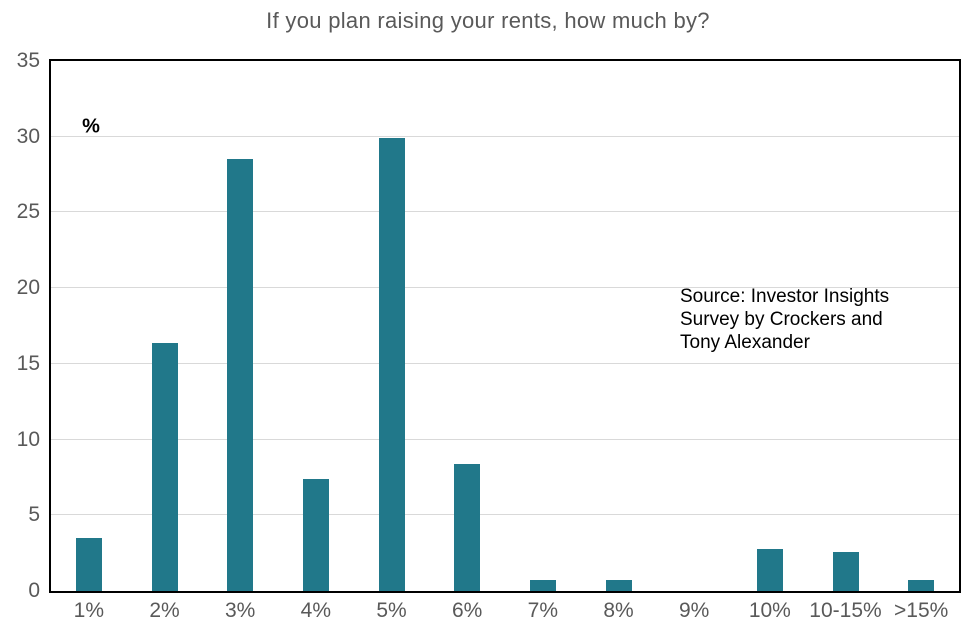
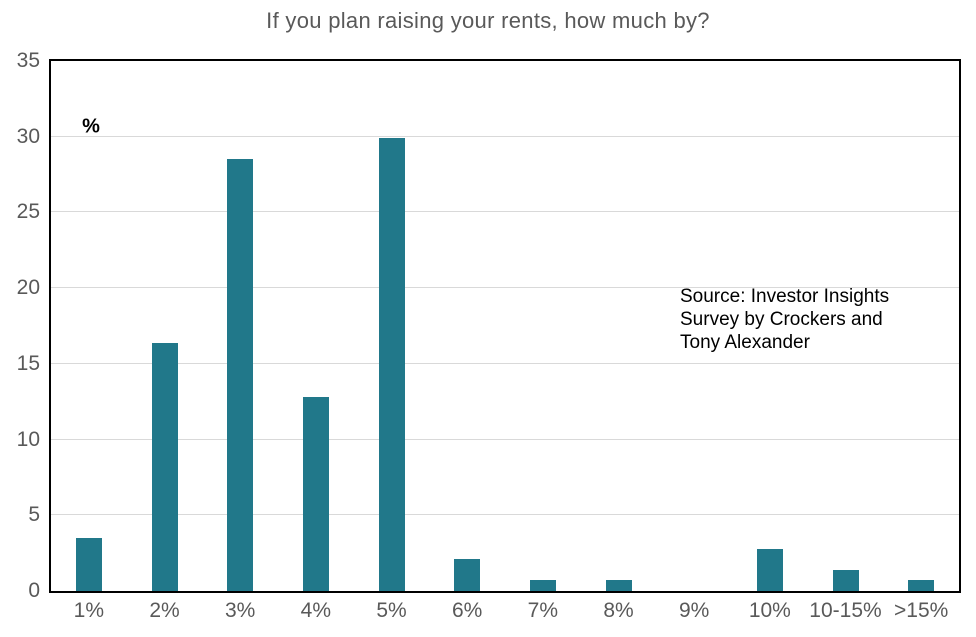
4%: 7.4 -> 12.8
6%: 8.4 -> 2.1
10-15%: 2.6 -> 1.4
